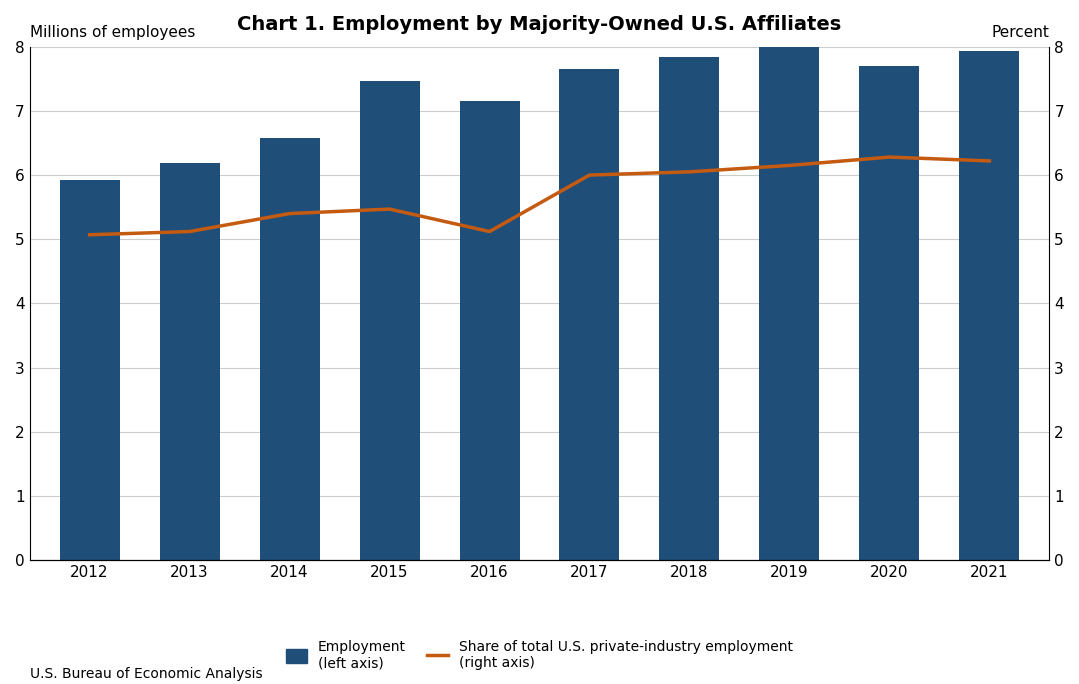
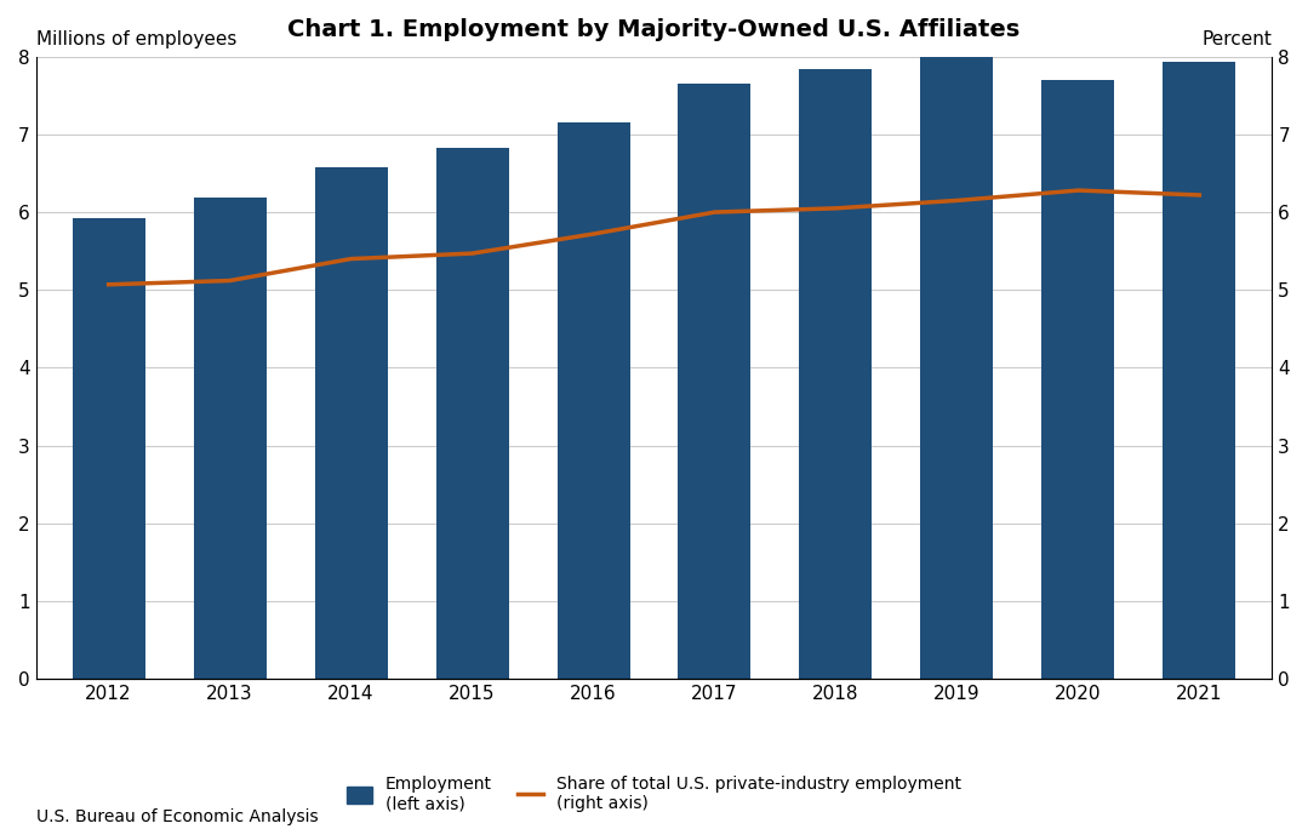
Employment (left axis)/2015: 7.46 -> 6.83
Share of total U.S. private-industry employment (right axis)/2016: 5.12 -> 5.72
